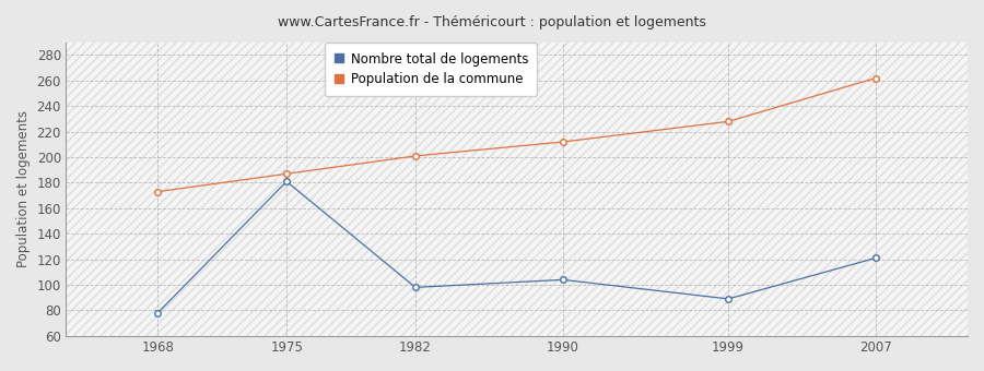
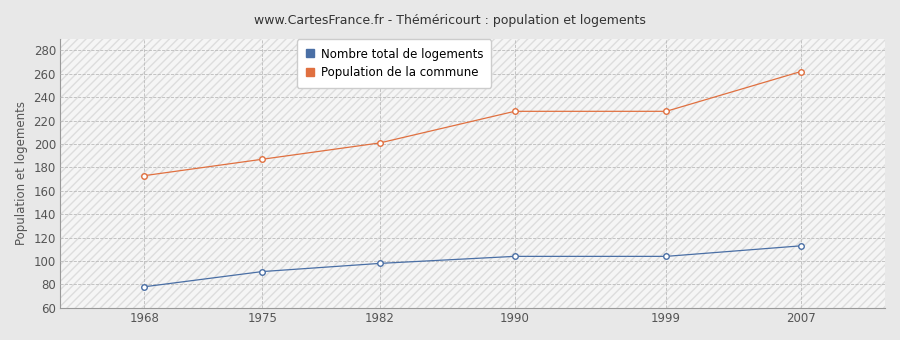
Nombre total de logements/1975: 181 -> 91
Population de la commune/1990: 212 -> 228
Nombre total de logements/1999: 89 -> 104
Nombre total de logements/2007: 121 -> 113
